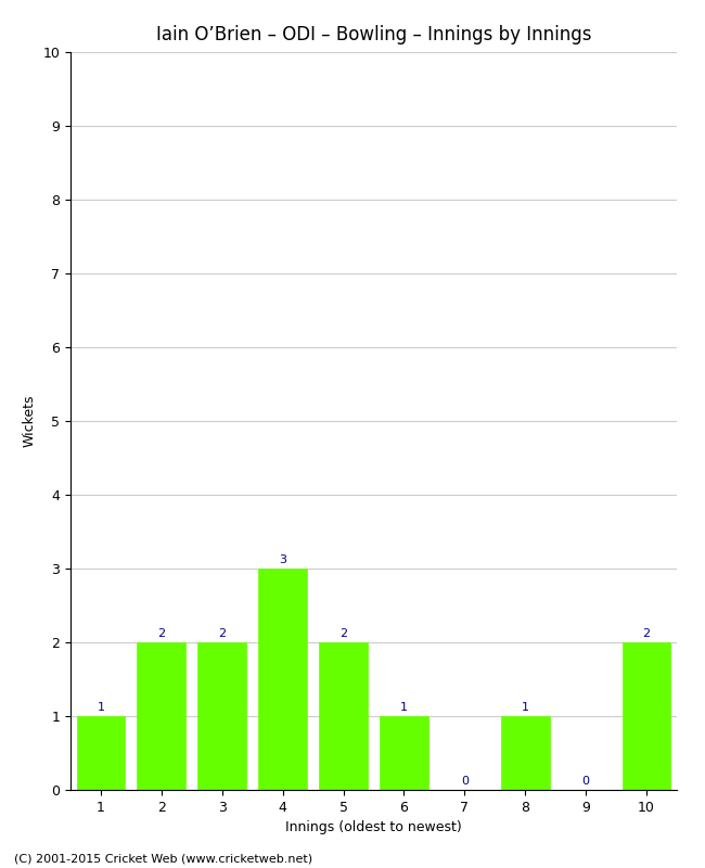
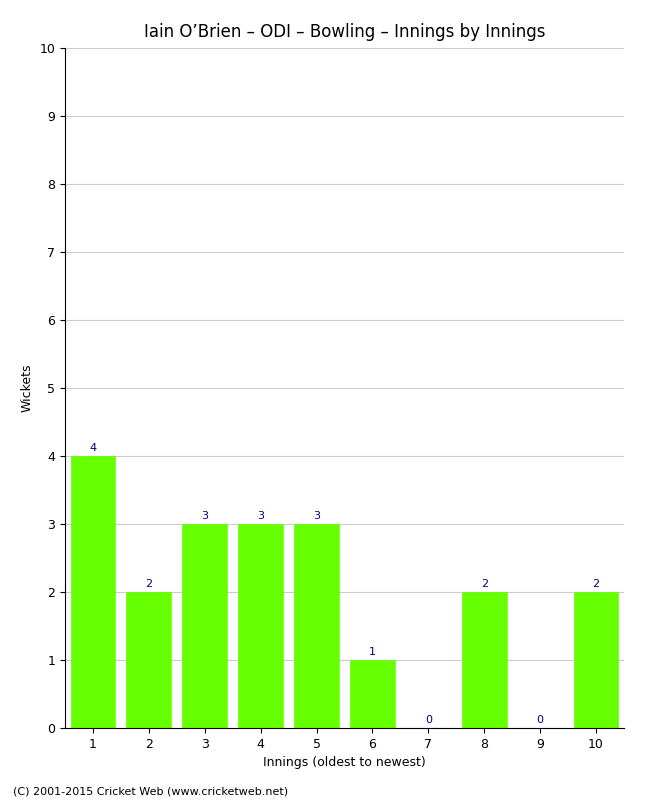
1: 1 -> 4
3: 2 -> 3
5: 2 -> 3
8: 1 -> 2
